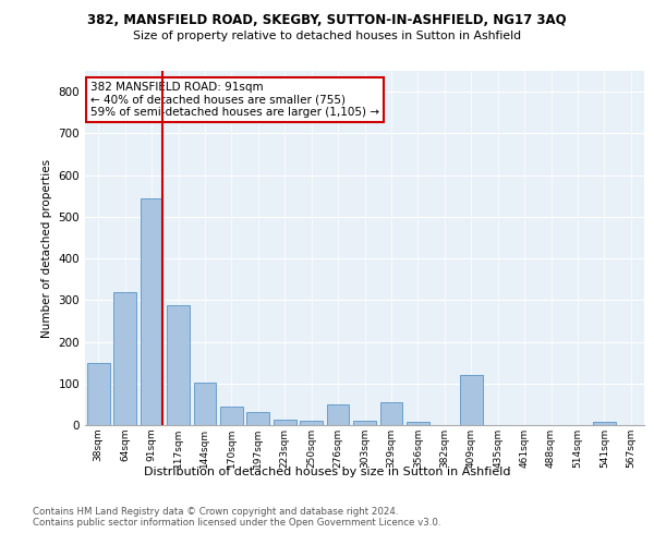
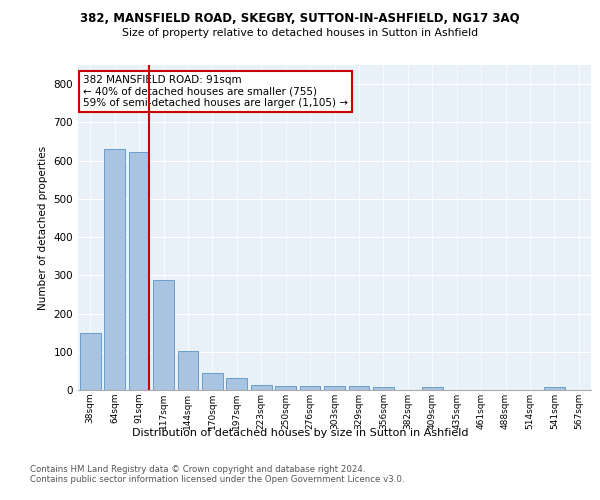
64sqm: 320 -> 630
91sqm: 545 -> 622
276sqm: 50 -> 10
329sqm: 55 -> 10
409sqm: 120 -> 8
